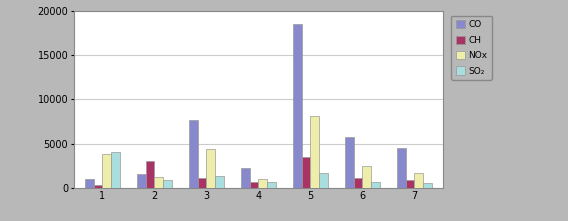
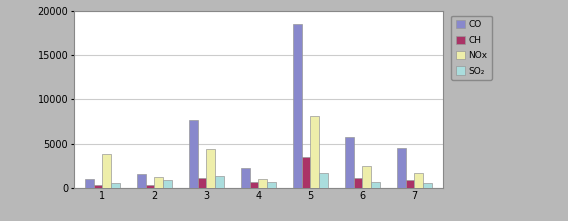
SO₂/1: 4000 -> 500
CH/2: 3000 -> 300
